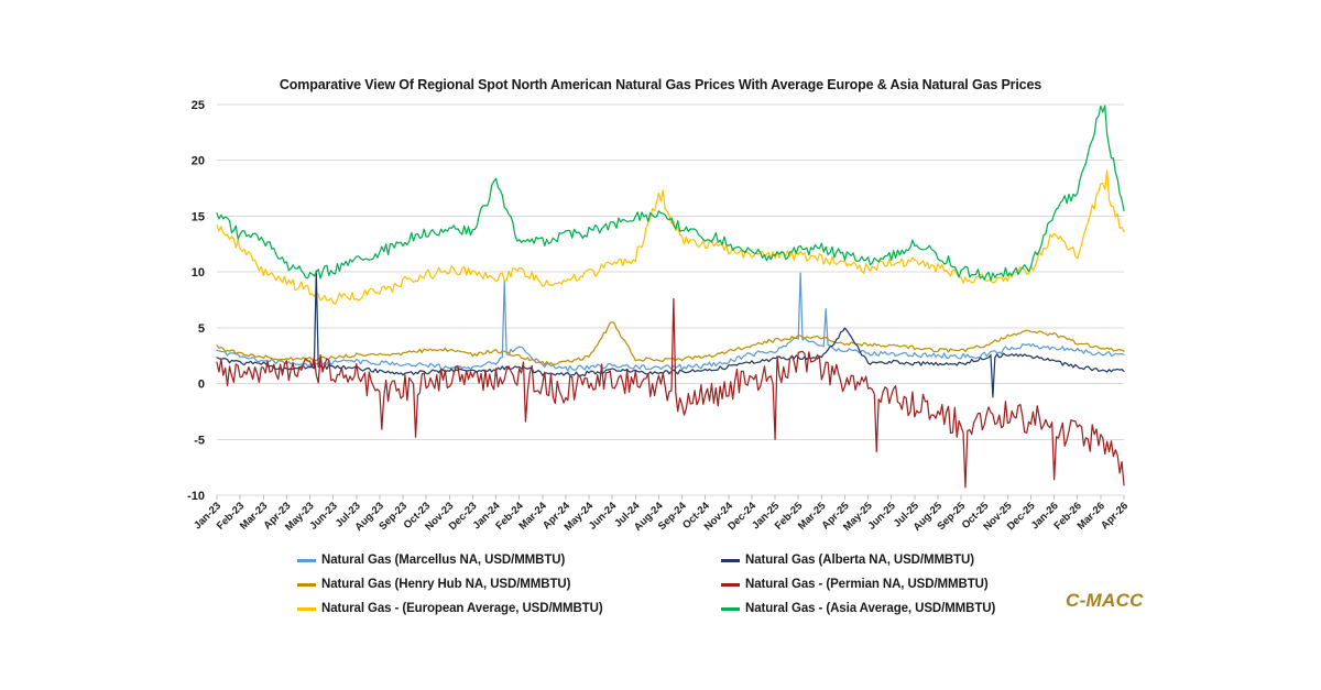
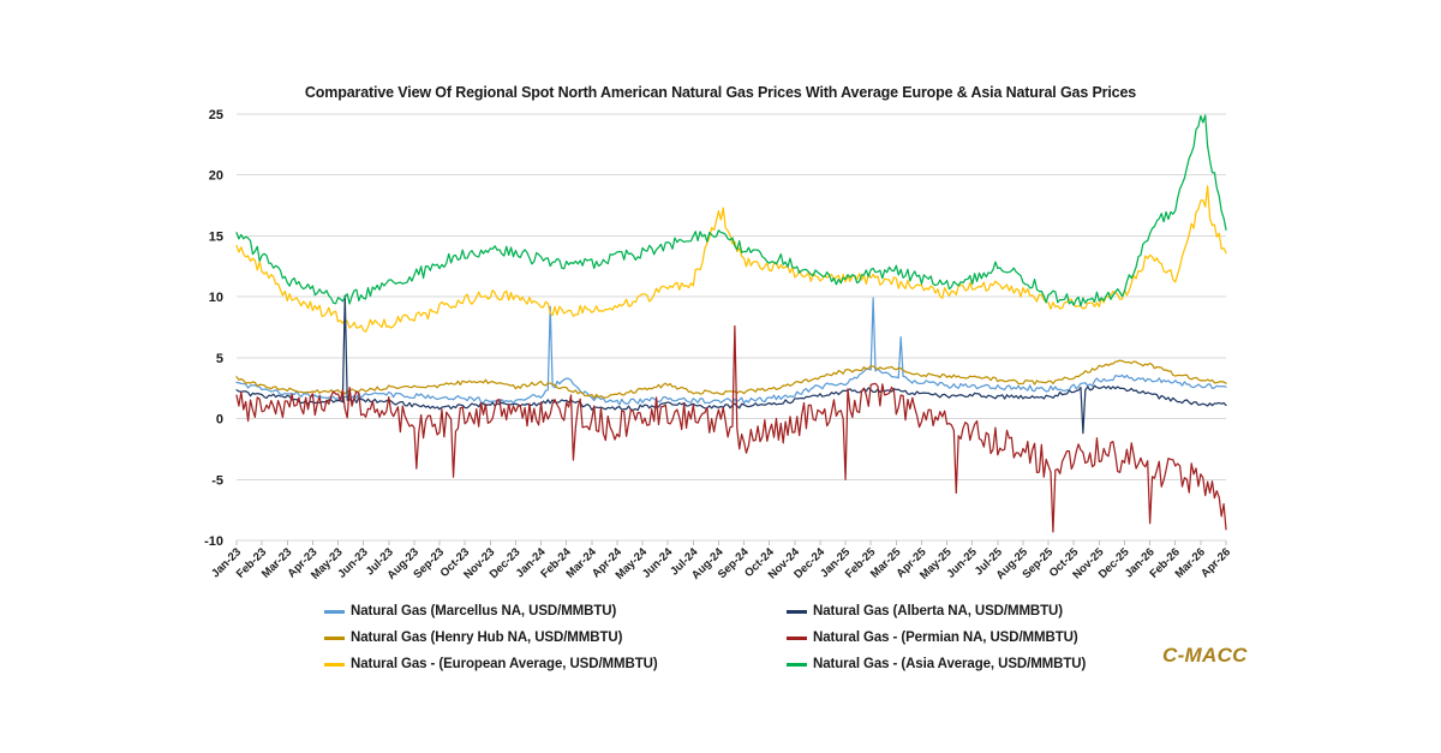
Natural Gas - (Asia Average, USD/MMBTU)/Mar-23: 13.1 -> 11.5
Natural Gas - (Asia Average, USD/MMBTU)/Jan-24: 18.1 -> 13.0
Natural Gas - (European Average, USD/MMBTU)/Feb-24: 10.3 -> 8.7
Natural Gas (Henry Hub NA, USD/MMBTU)/Jun-24: 5.6 -> 2.8
Natural Gas (Alberta NA, USD/MMBTU)/Apr-25: 4.9 -> 2.0
